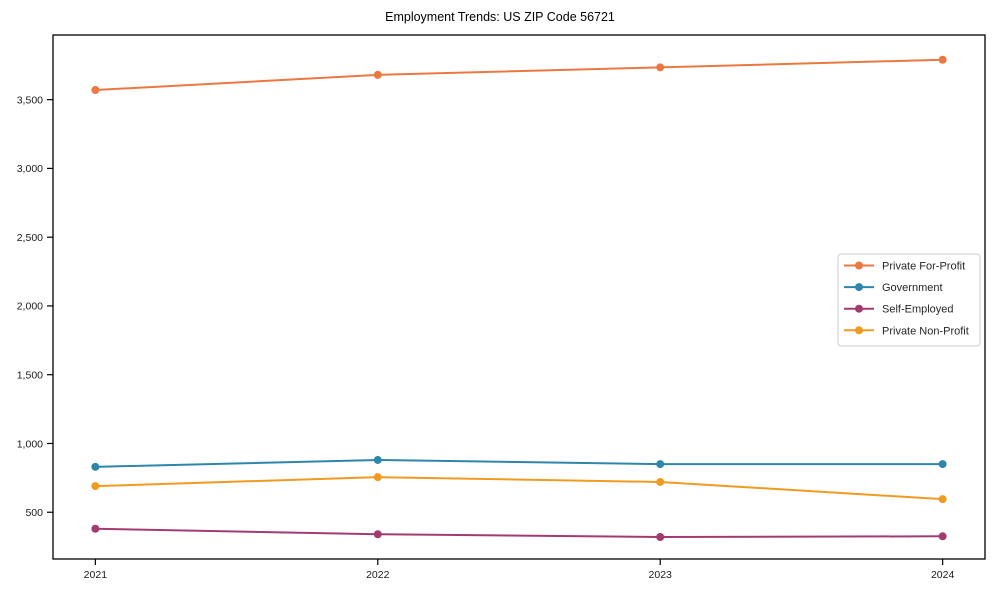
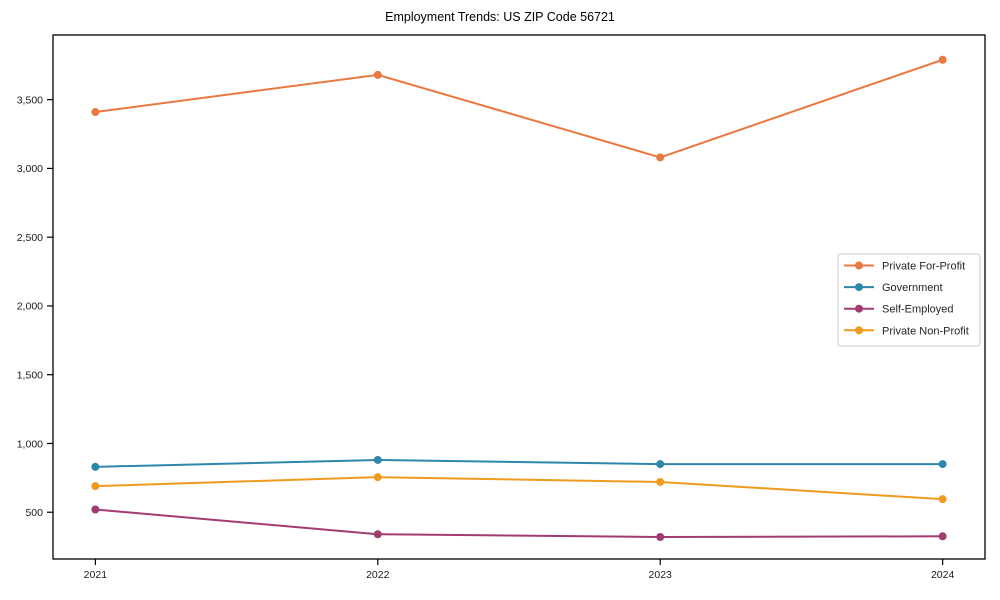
Private For-Profit/2021: 3570 -> 3410
Self-Employed/2021: 380 -> 520
Private For-Profit/2023: 3740 -> 3080
